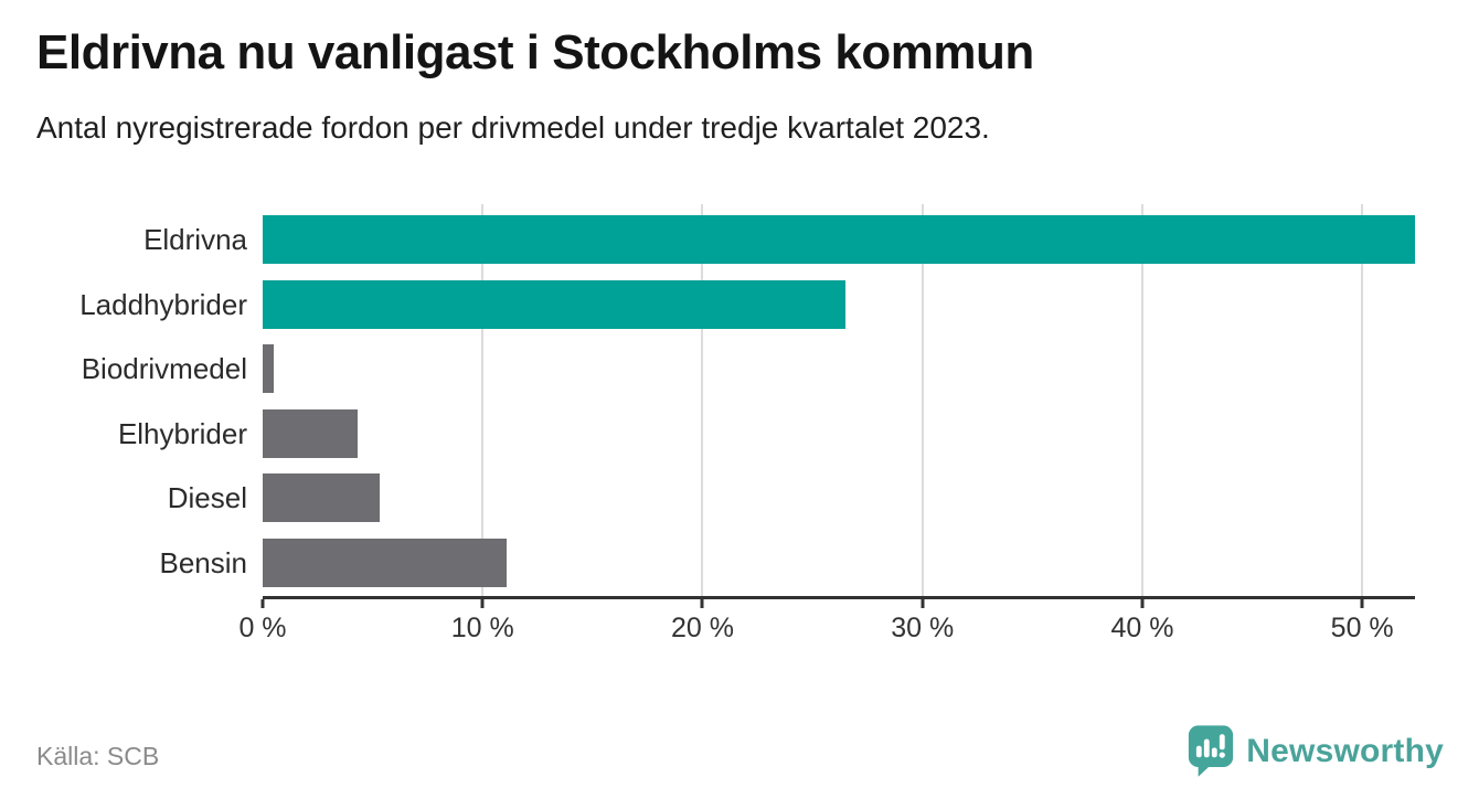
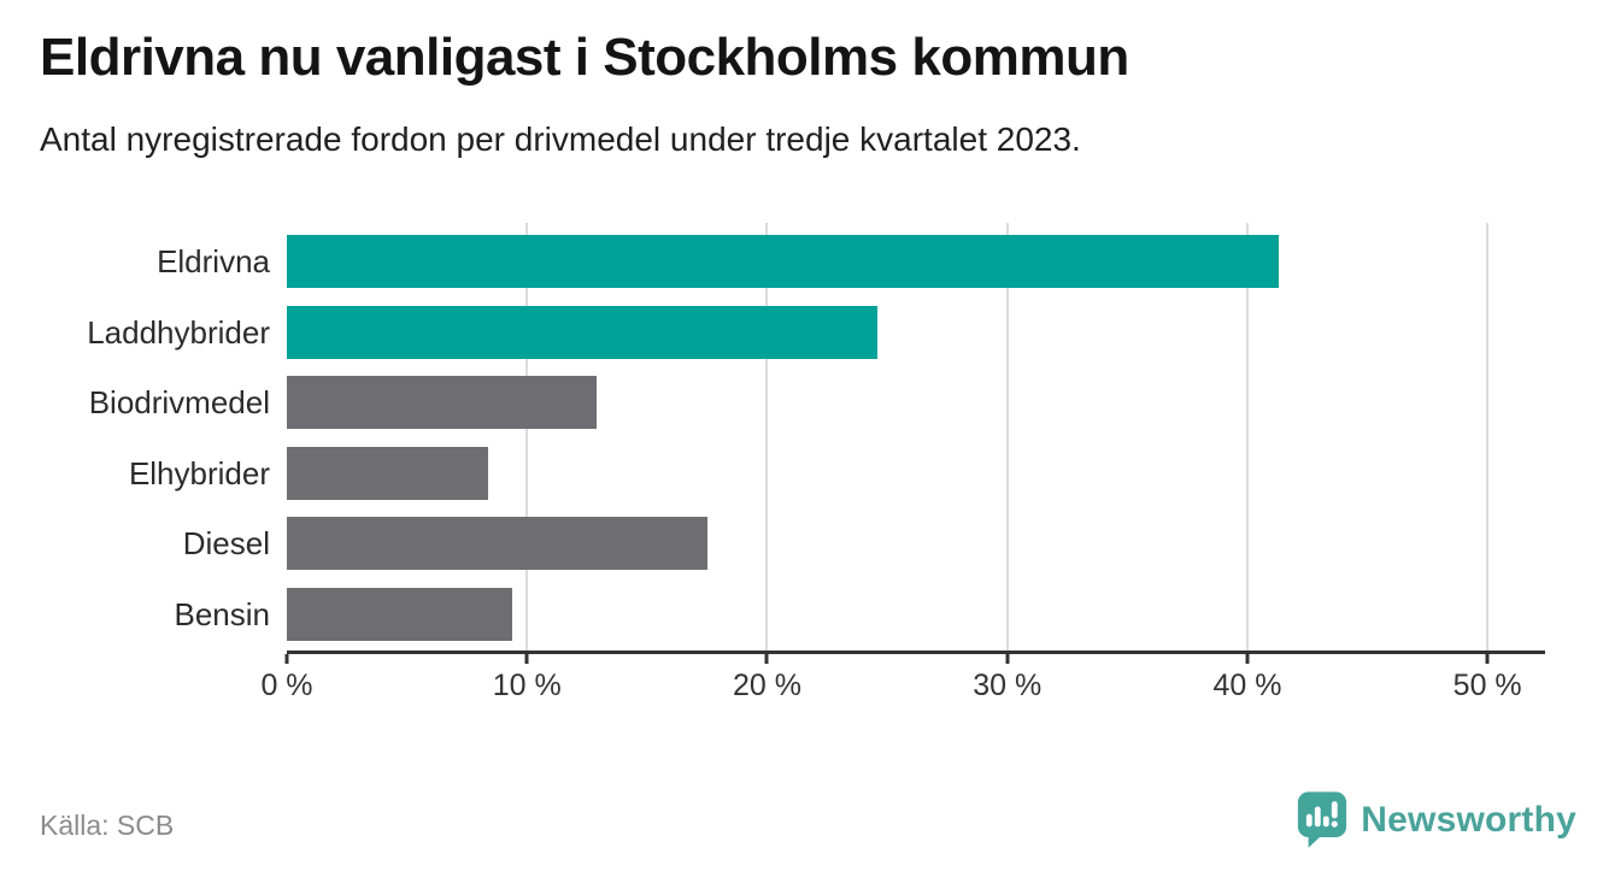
Eldrivna: 52.4% -> 41.3%
Laddhybrider: 26.5% -> 24.6%
Biodrivmedel: 0.5% -> 12.9%
Elhybrider: 4.3% -> 8.4%
Diesel: 5.3% -> 17.5%
Bensin: 11.1% -> 9.4%
